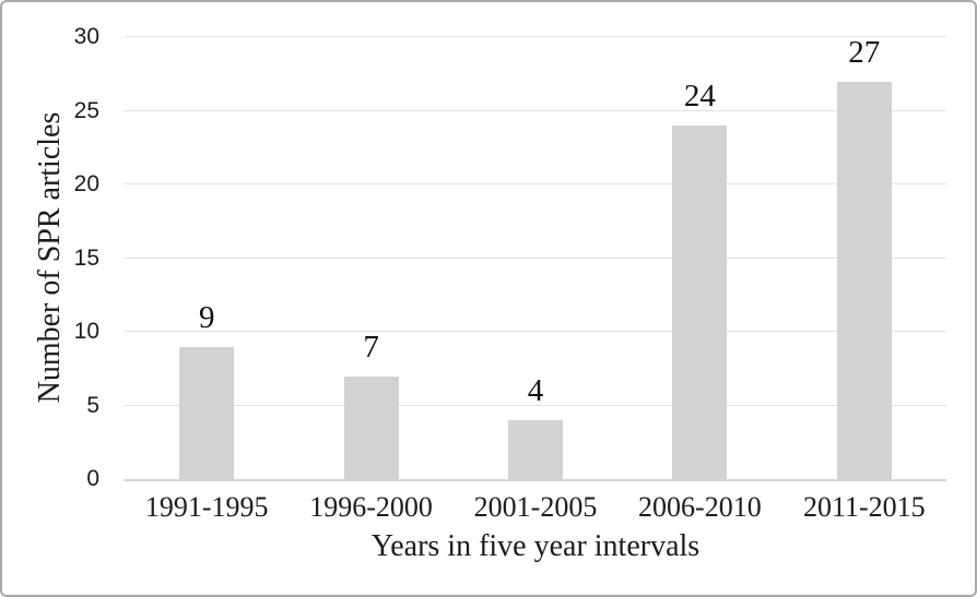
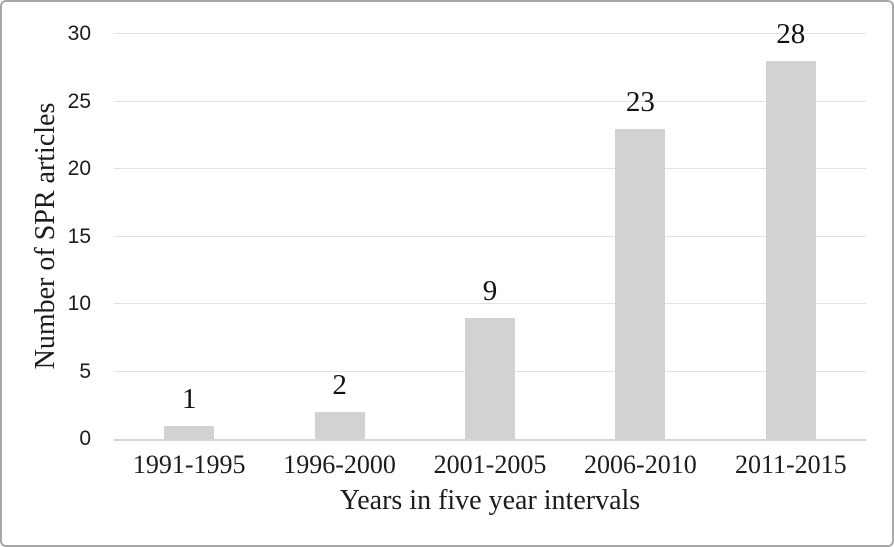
1991-1995: 9 -> 1
1996-2000: 7 -> 2
2001-2005: 4 -> 9
2006-2010: 24 -> 23
2011-2015: 27 -> 28
